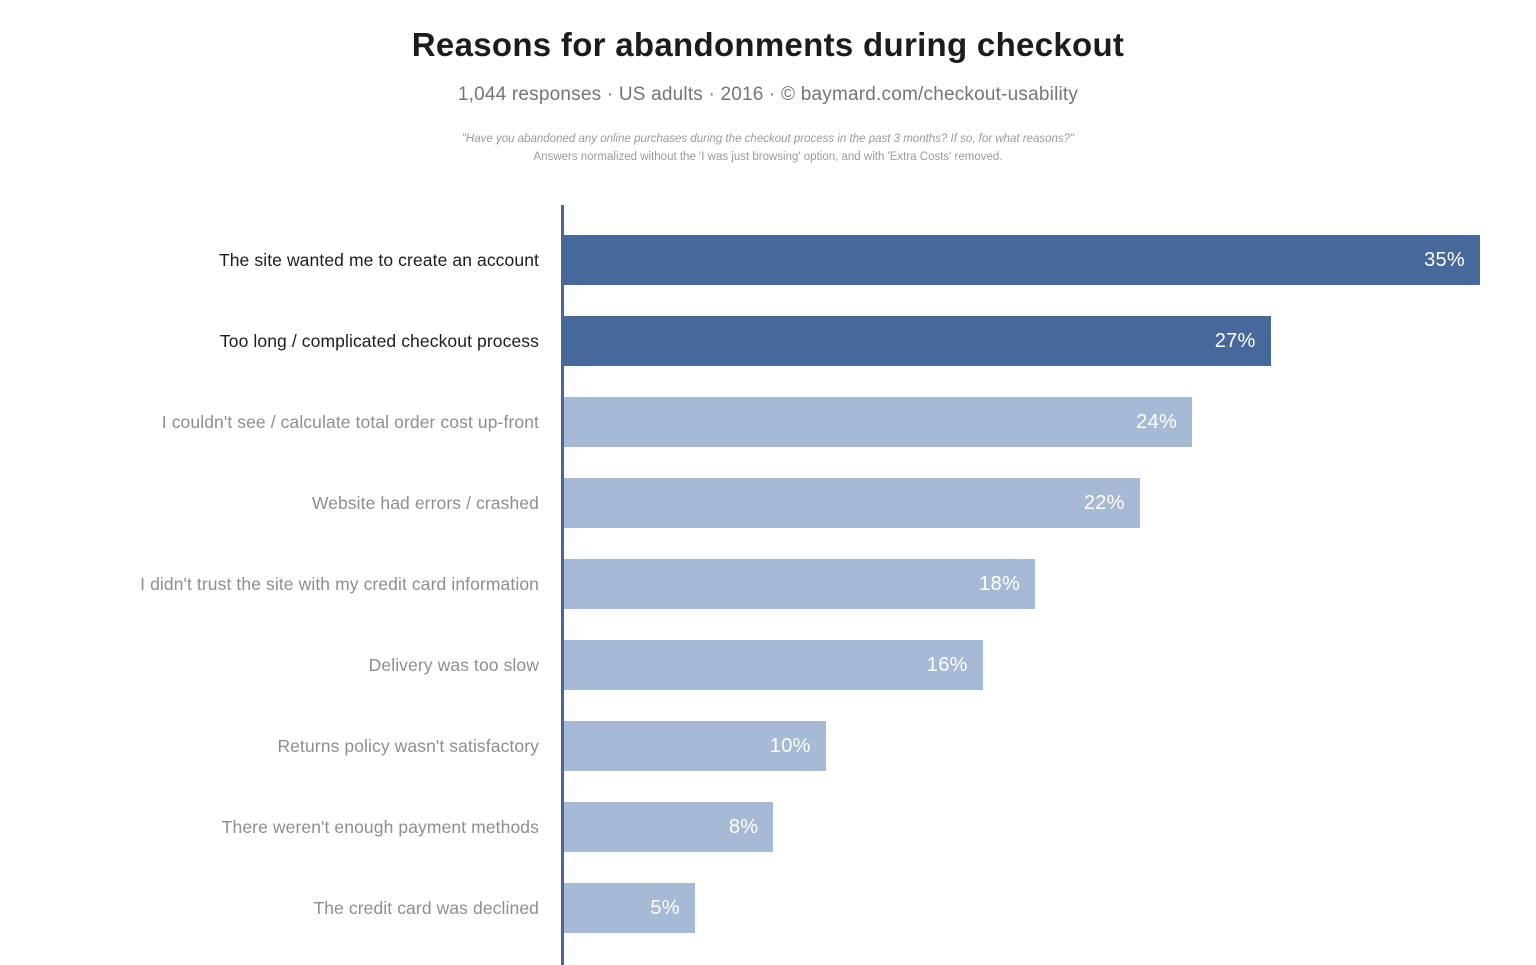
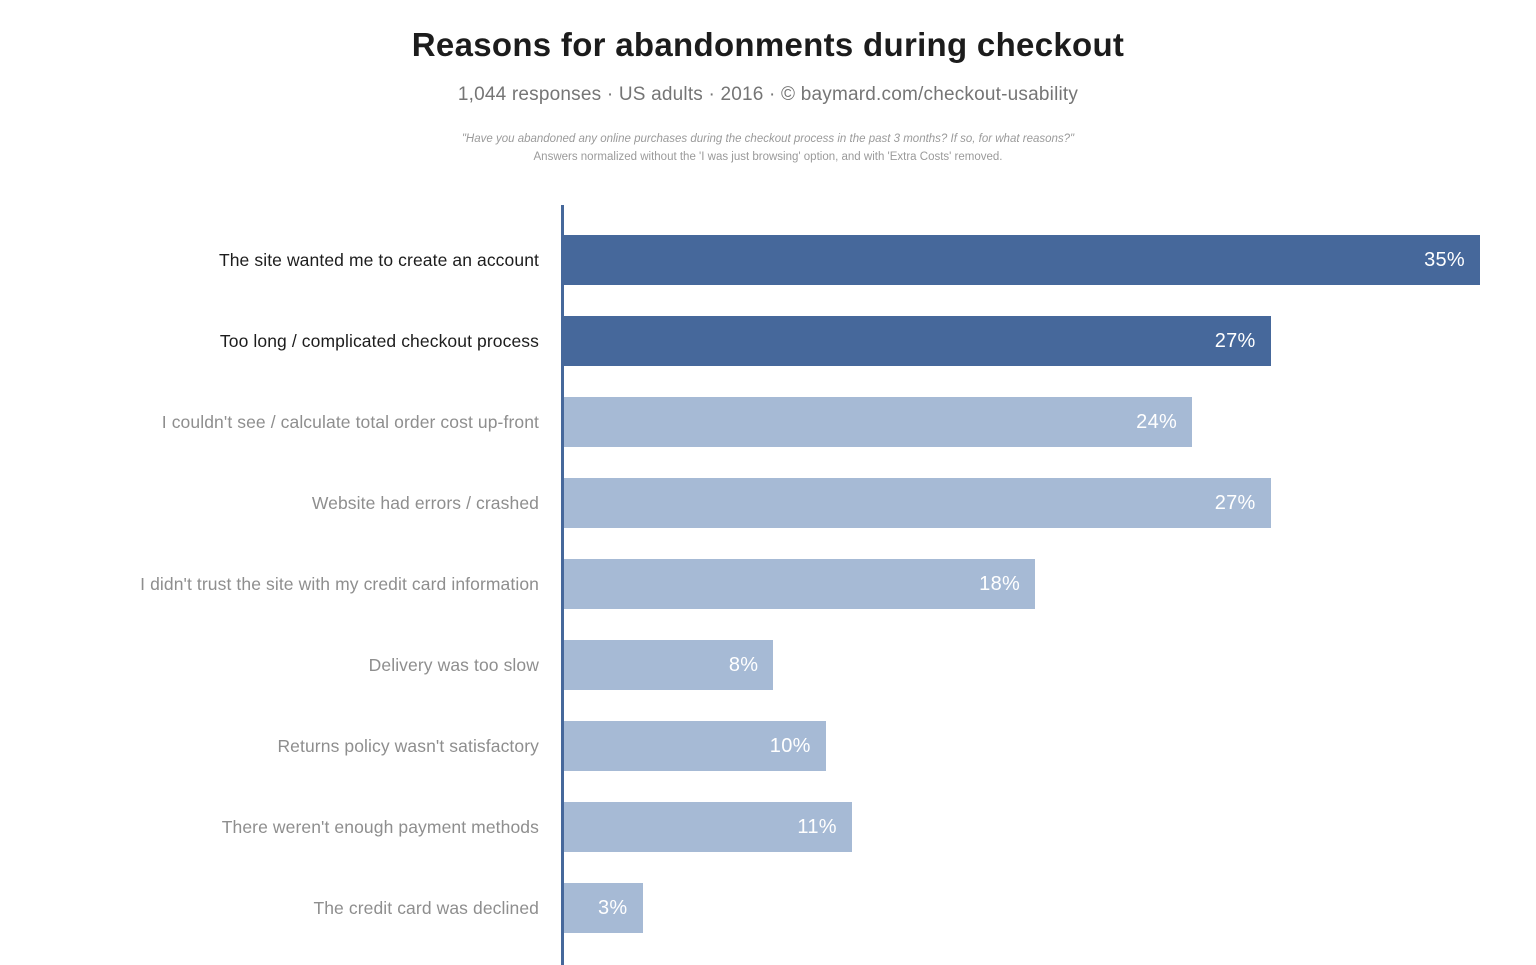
Website had errors / crashed: 22% -> 27%
Delivery was too slow: 16% -> 8%
There weren't enough payment methods: 8% -> 11%
The credit card was declined: 5% -> 3%
